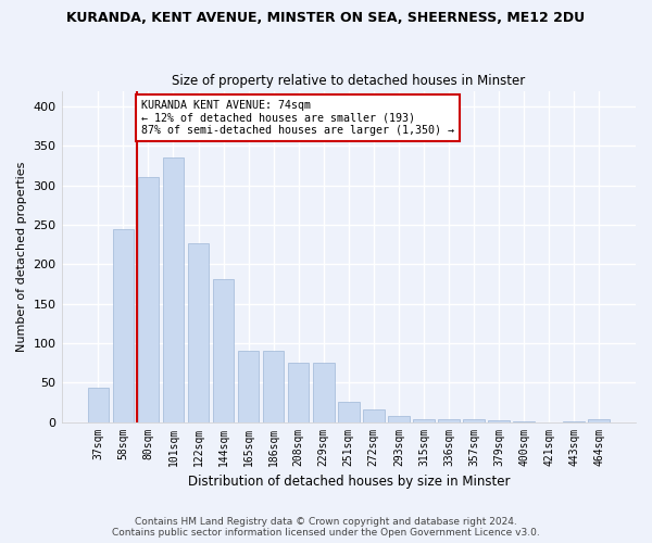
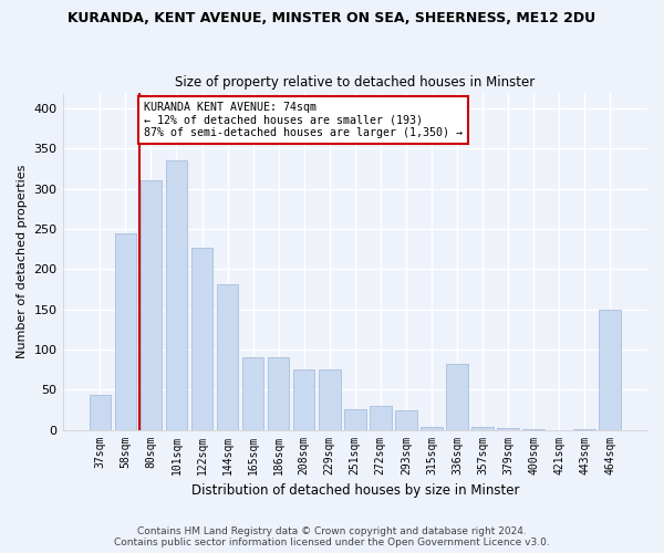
272sqm: 16 -> 30
293sqm: 8 -> 24
336sqm: 4 -> 82
464sqm: 3 -> 150
